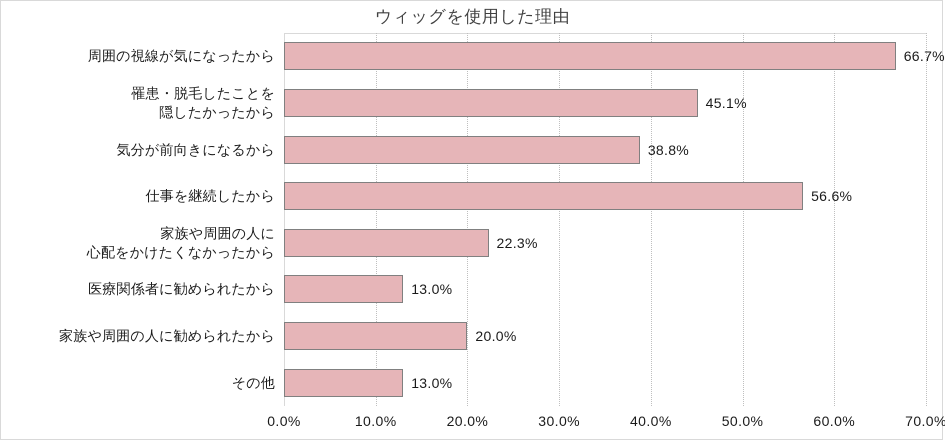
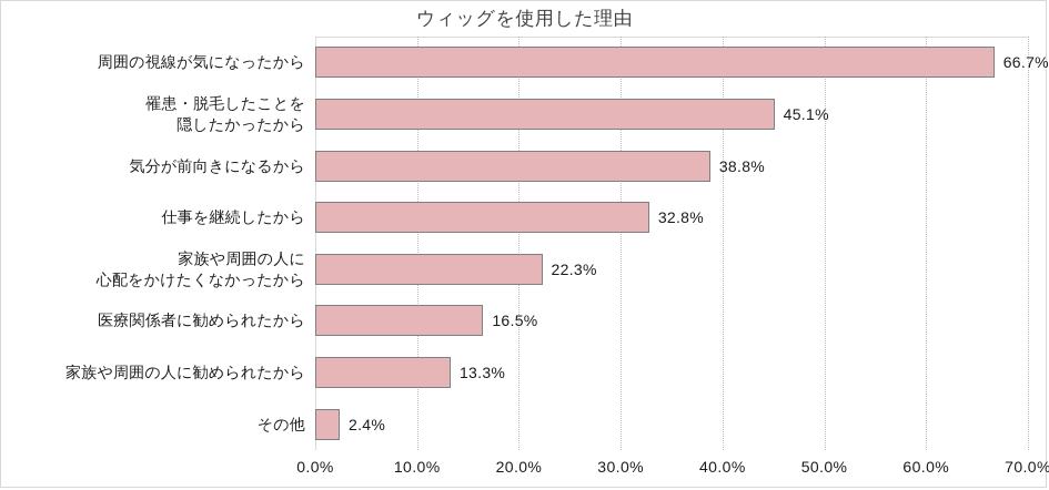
仕事を継続したから: 56.6% -> 32.8%
医療関係者に勧められたから: 13.0% -> 16.5%
家族や周囲の人に勧められたから: 20.0% -> 13.3%
その他: 13.0% -> 2.4%
